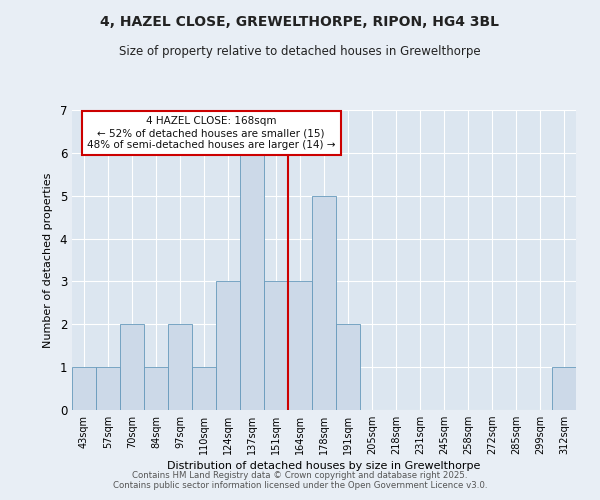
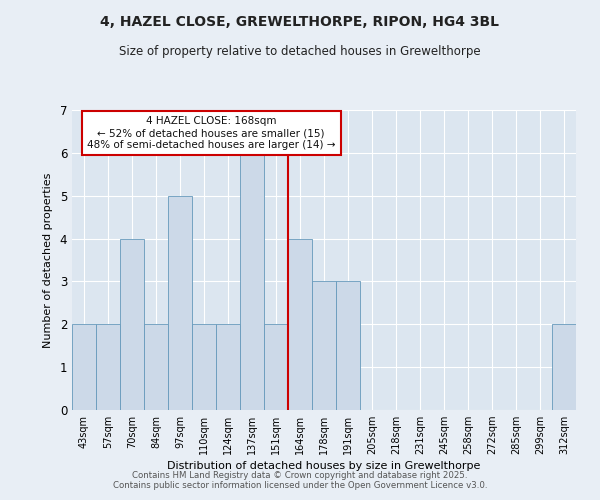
43sqm: 1 -> 2
57sqm: 1 -> 2
70sqm: 2 -> 4
84sqm: 1 -> 2
97sqm: 2 -> 5
110sqm: 1 -> 2
124sqm: 3 -> 2
151sqm: 3 -> 2
164sqm: 3 -> 4
178sqm: 5 -> 3
191sqm: 2 -> 3
312sqm: 1 -> 2
